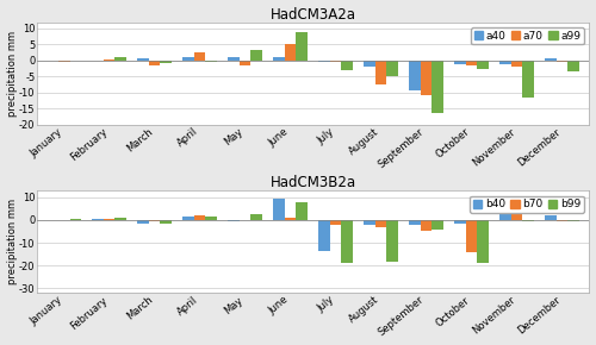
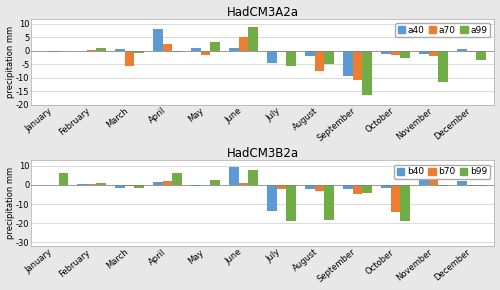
HadCM3A2a/a70/March: -1.5 -> -5.5
HadCM3A2a/a40/April: 1.0 -> 8.0
HadCM3A2a/a40/July: -0.5 -> -4.5
HadCM3A2a/a99/July: -3.0 -> -5.5
HadCM3B2a/b99/January: 0 -> 6
HadCM3B2a/b99/April: 2 -> 6
